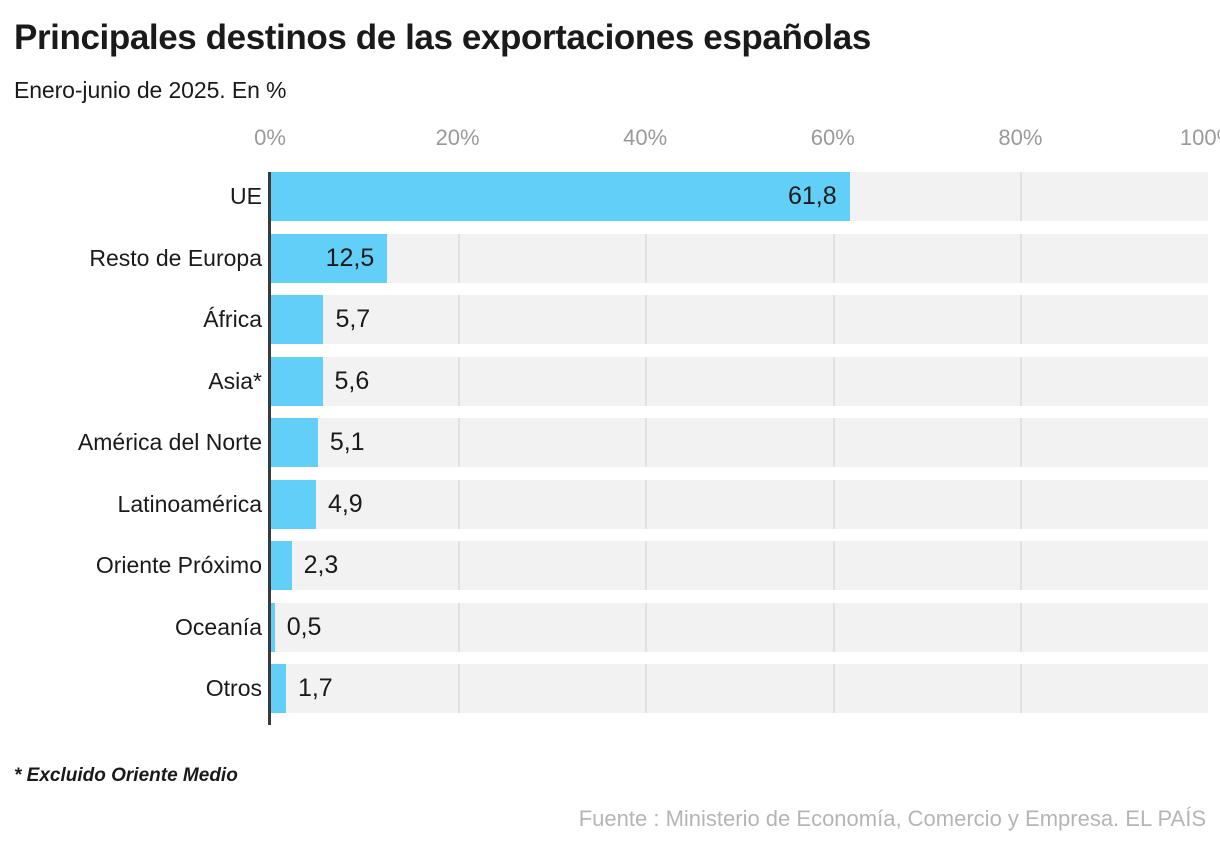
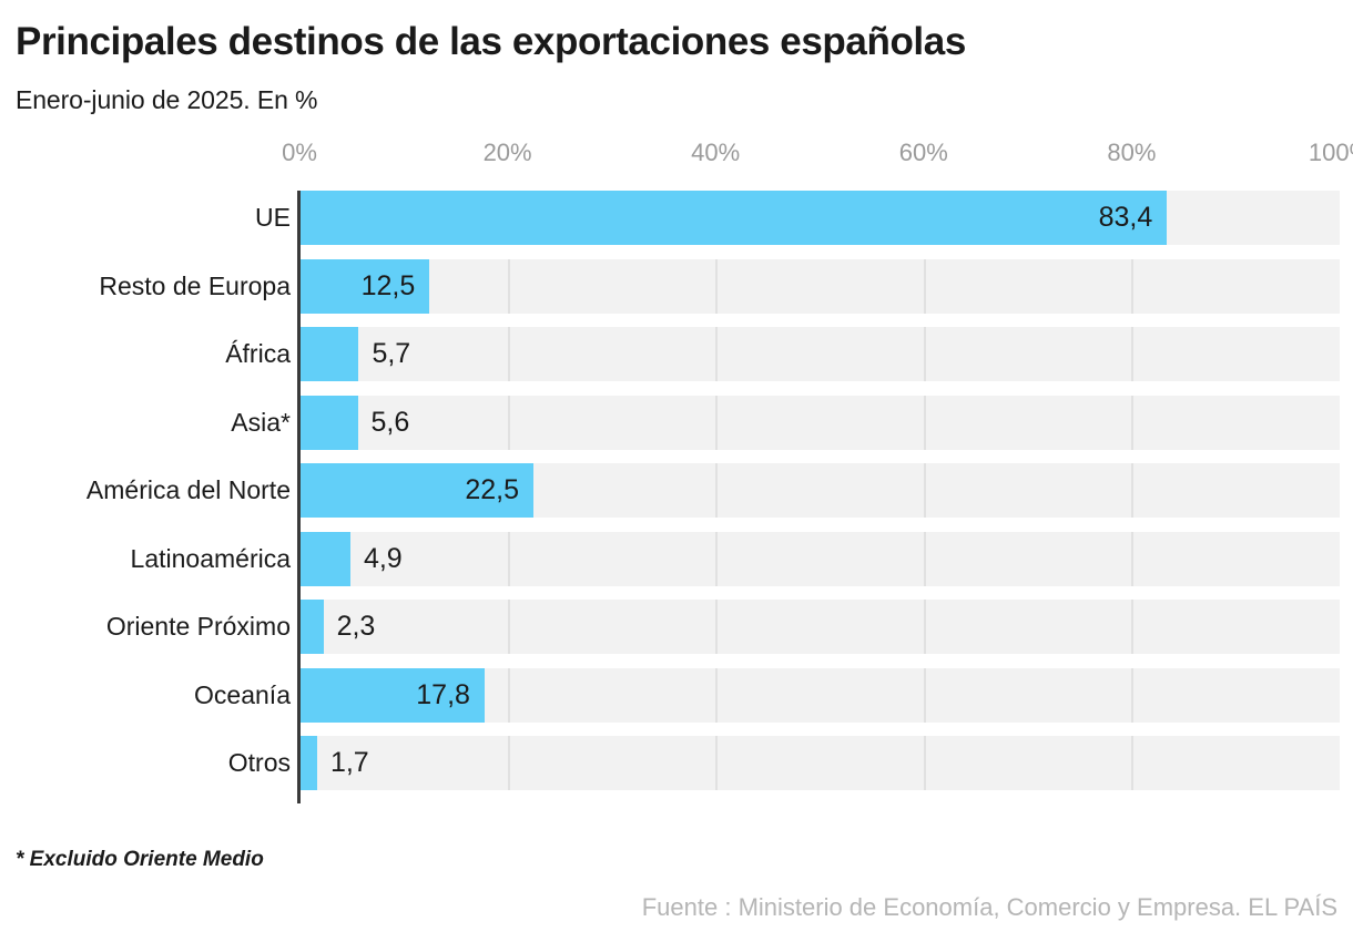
UE: 61,8 -> 83,4
América del Norte: 5,1 -> 22,5
Oceanía: 0,5 -> 17,8
